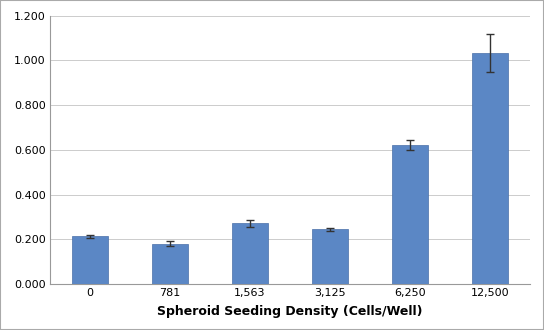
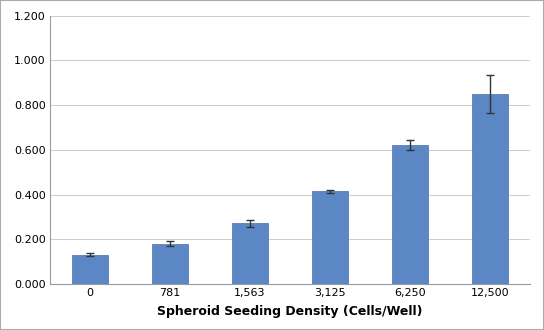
0: 0.215 -> 0.132
3,125: 0.245 -> 0.415
12,500: 1.035 -> 0.848
